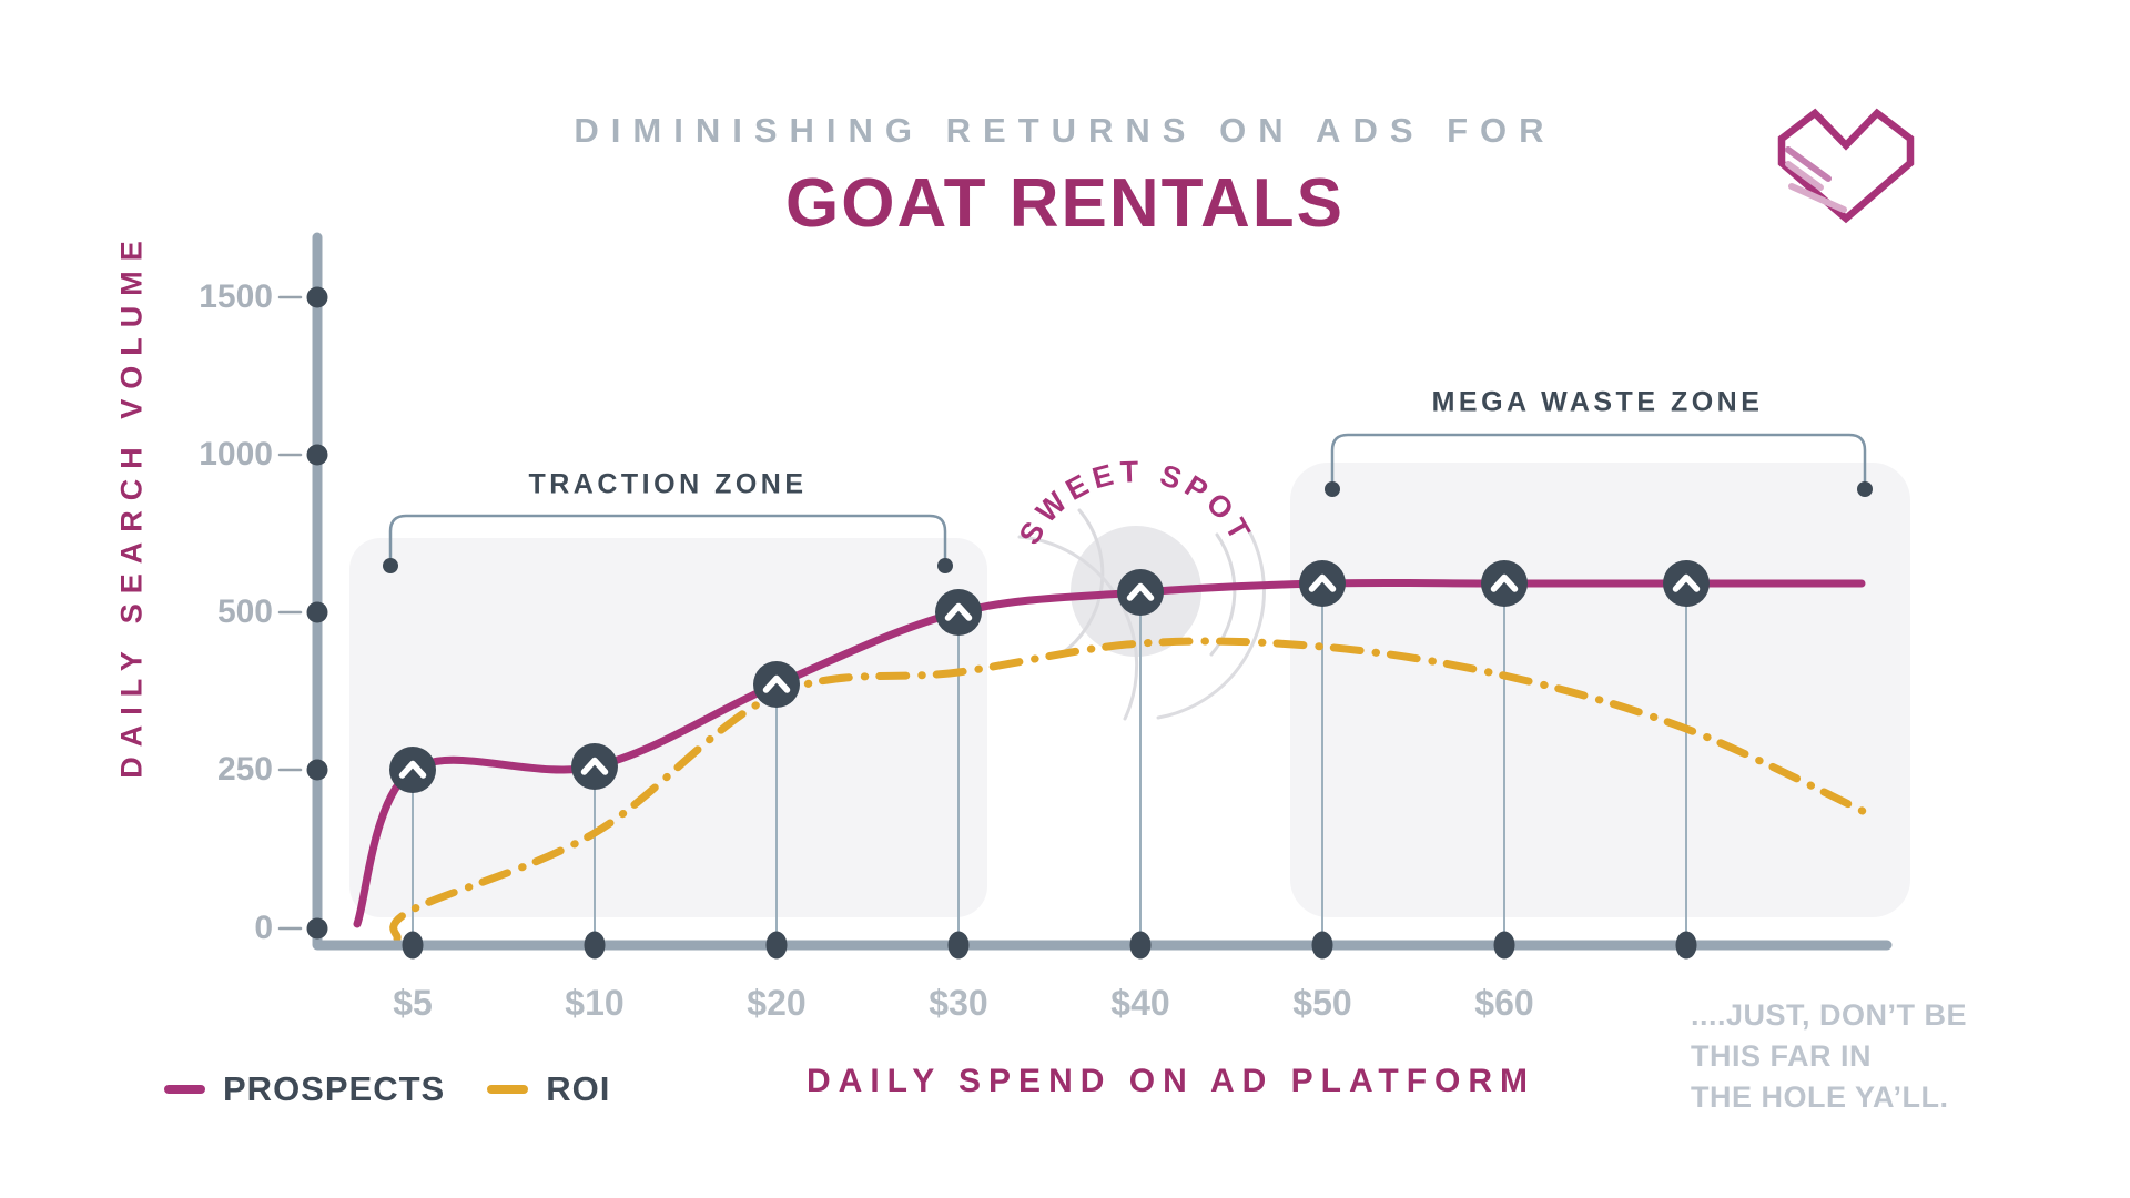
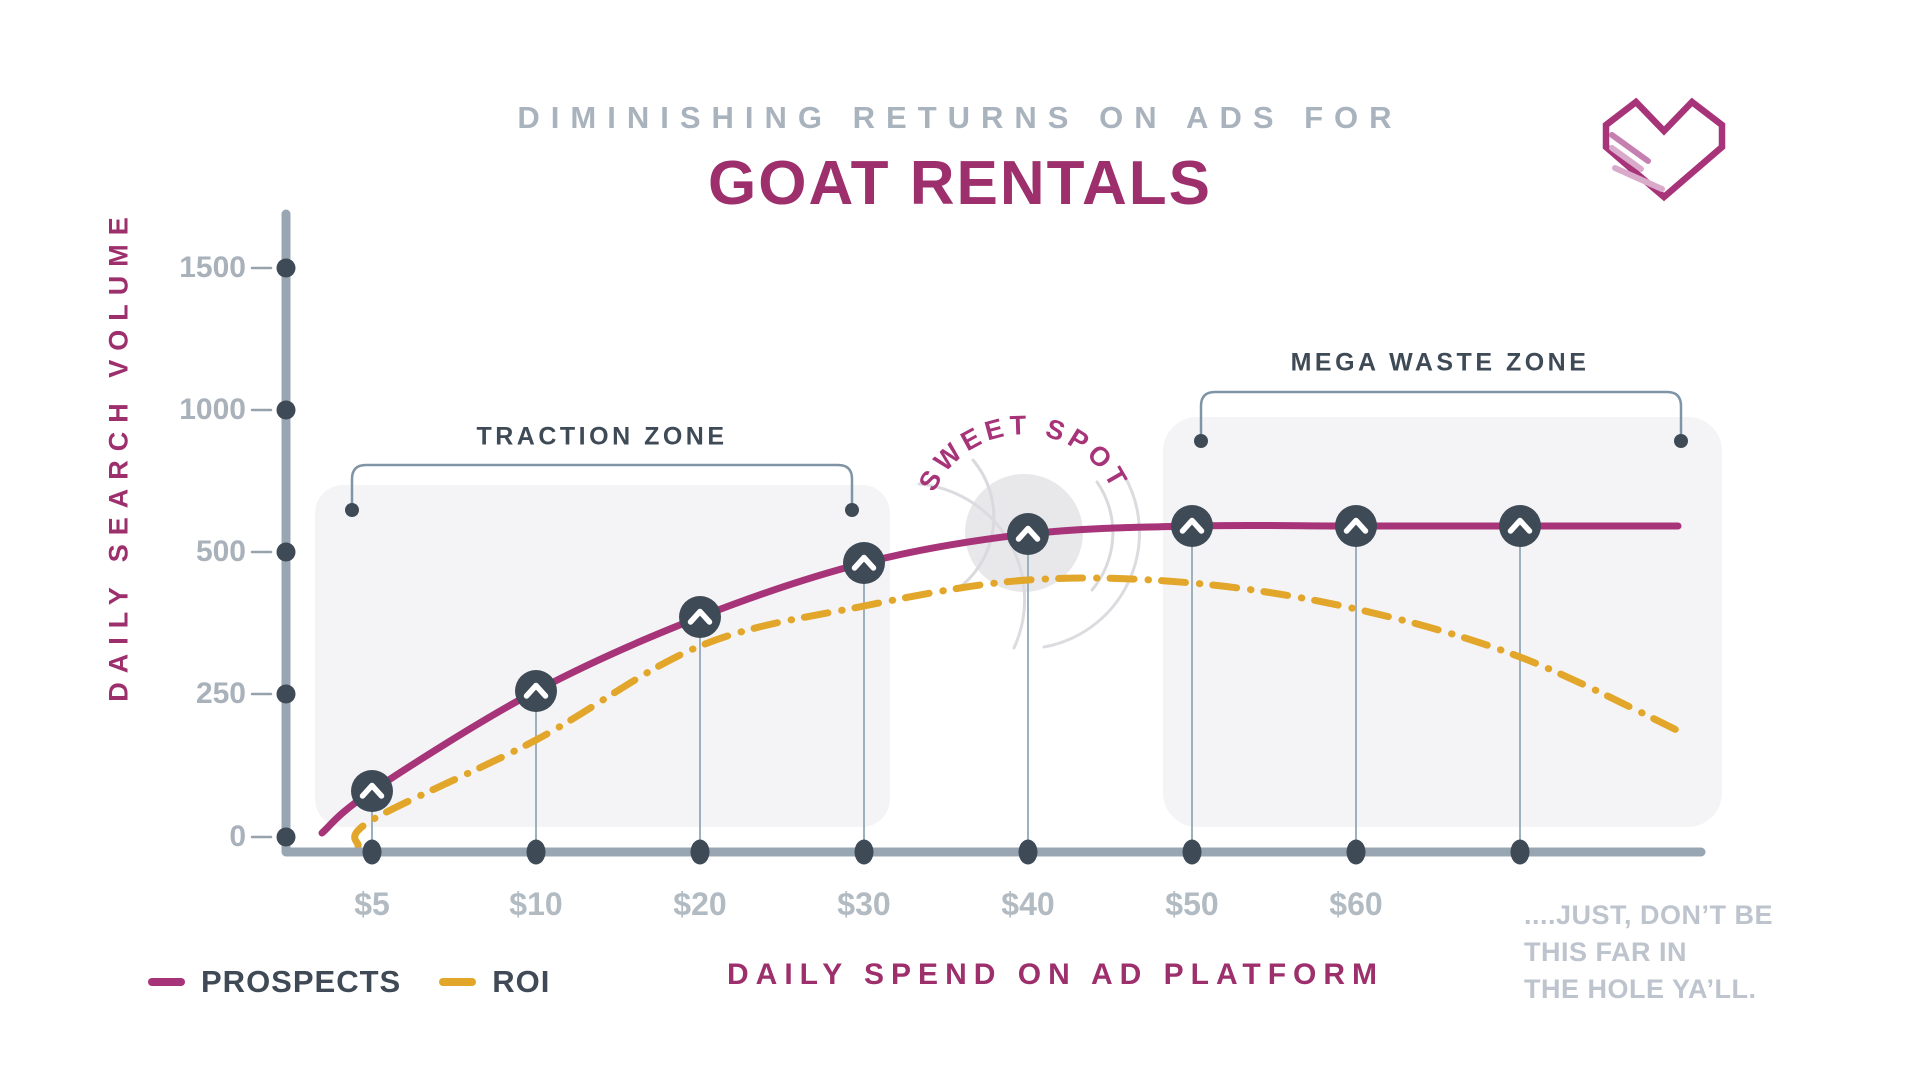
PROSPECTS/$5: 250 -> 80
ROI/$10: 150 -> 170
ROI/$20: 370 -> 340
PROSPECTS/$30: 500 -> 480
